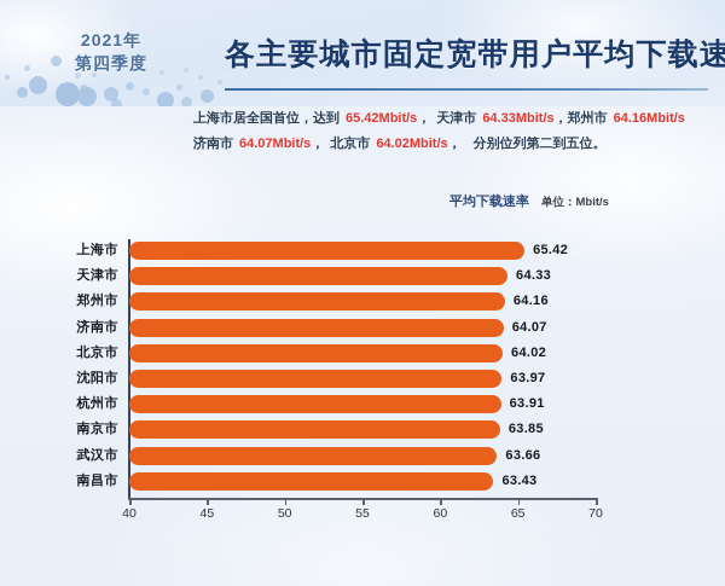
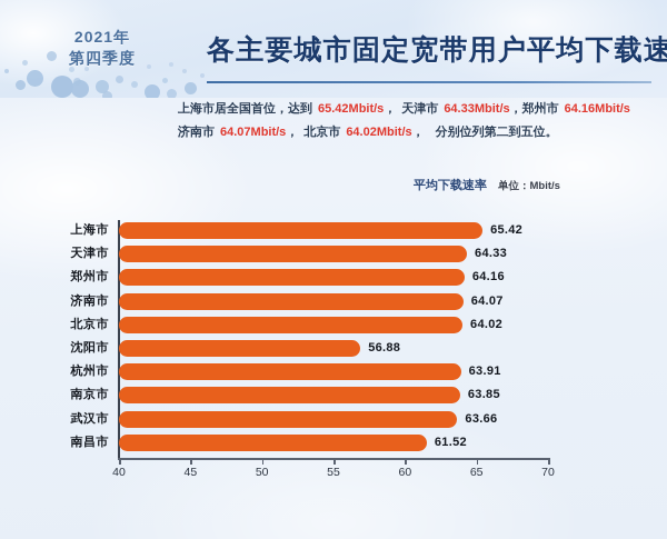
沈阳市: 63.97 -> 56.88
南昌市: 63.43 -> 61.52
